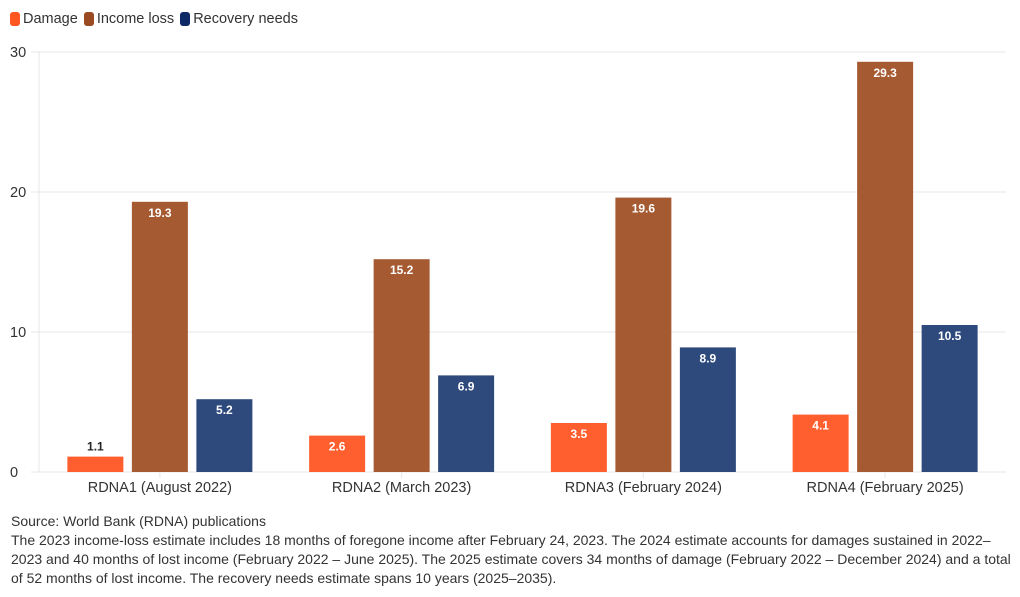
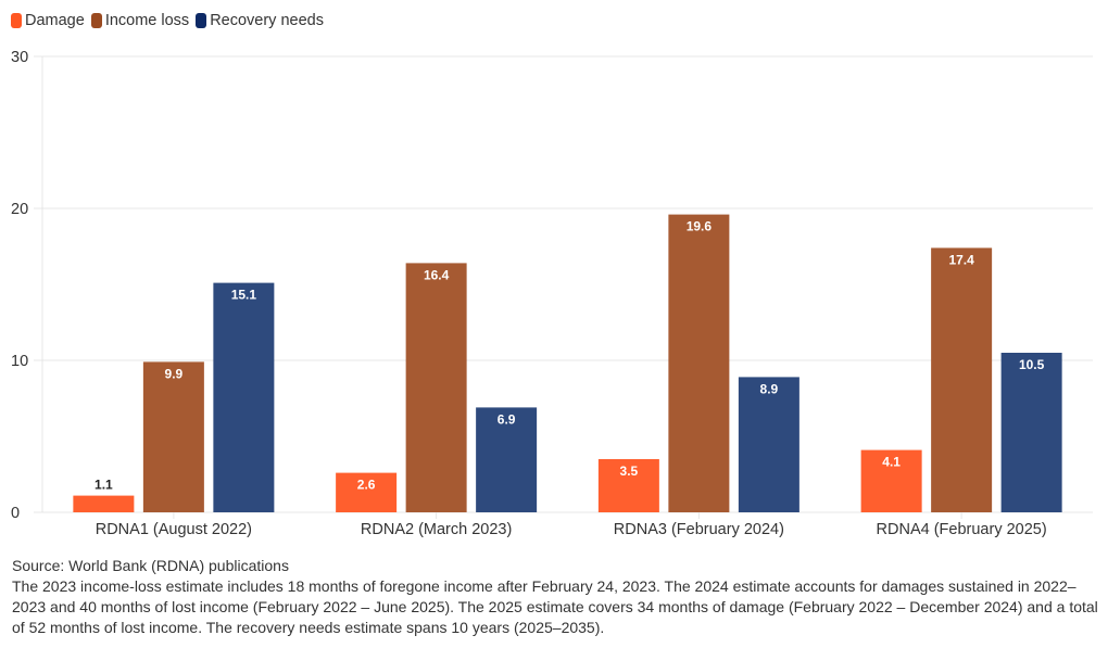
Income loss/RDNA1 (August 2022): 19.3 -> 9.9
Recovery needs/RDNA1 (August 2022): 5.2 -> 15.1
Income loss/RDNA2 (March 2023): 15.2 -> 16.4
Income loss/RDNA4 (February 2025): 29.3 -> 17.4
